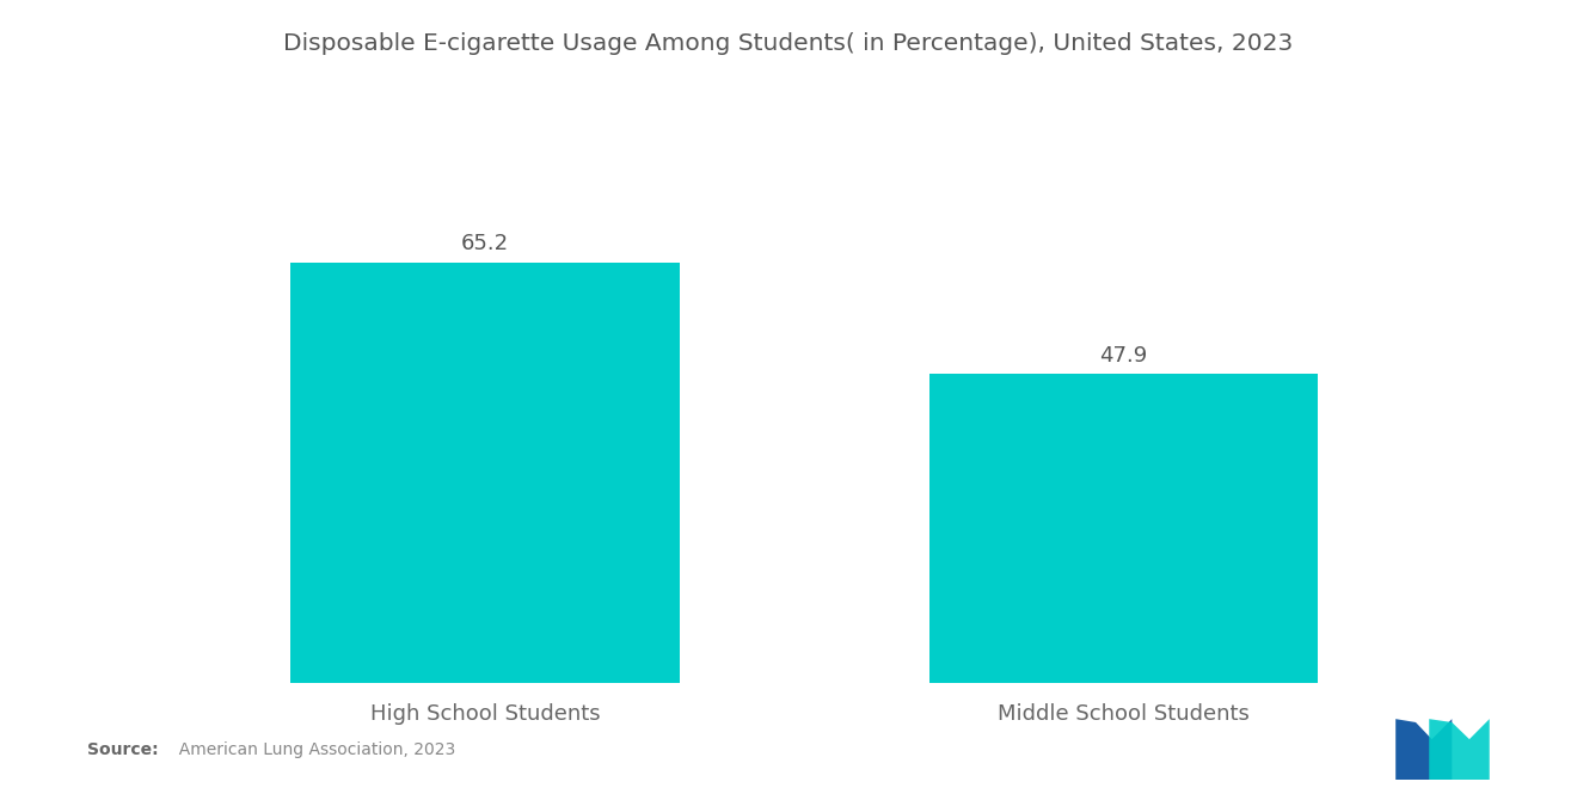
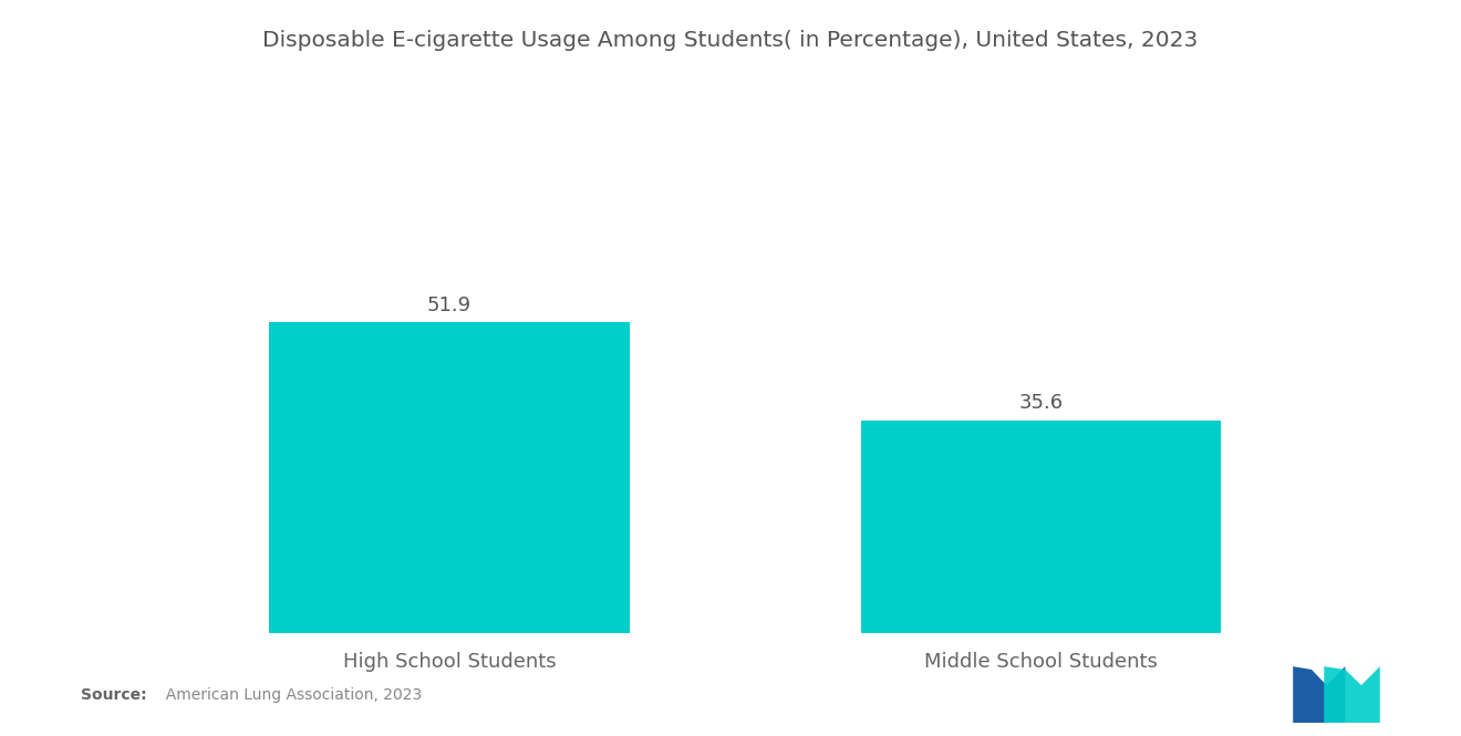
High School Students: 65.2 -> 51.9
Middle School Students: 47.9 -> 35.6
